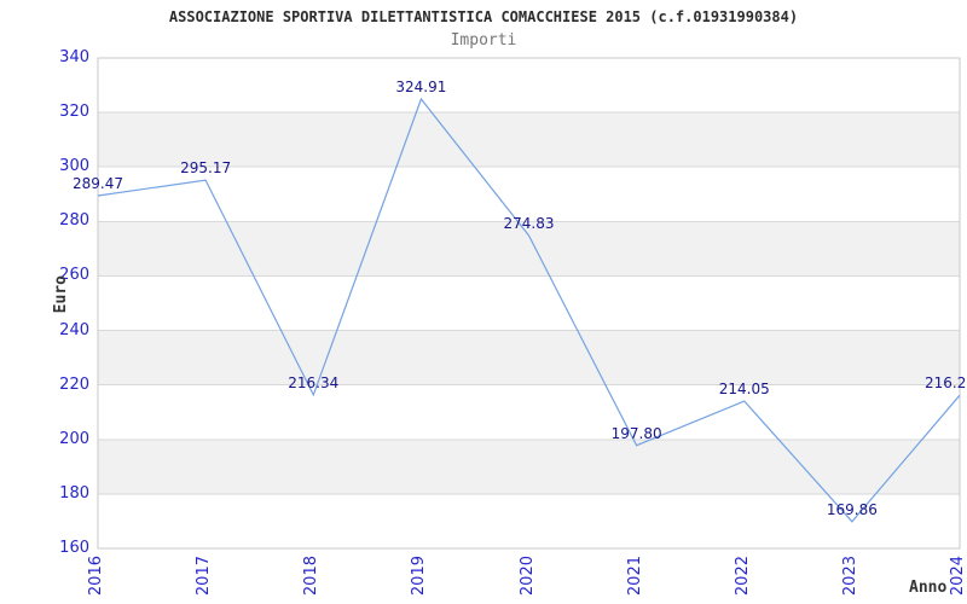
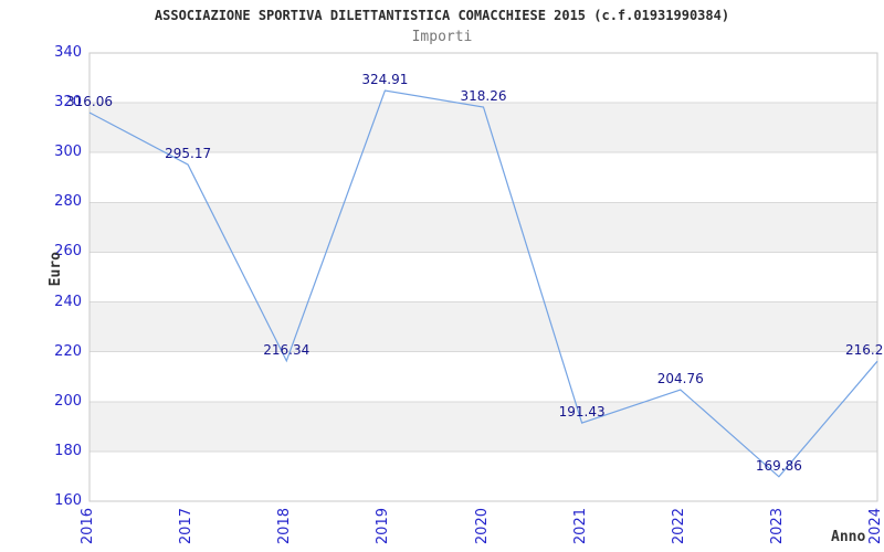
2016: 289.47 -> 316.06
2020: 274.83 -> 318.26
2021: 197.80 -> 191.43
2022: 214.05 -> 204.76
